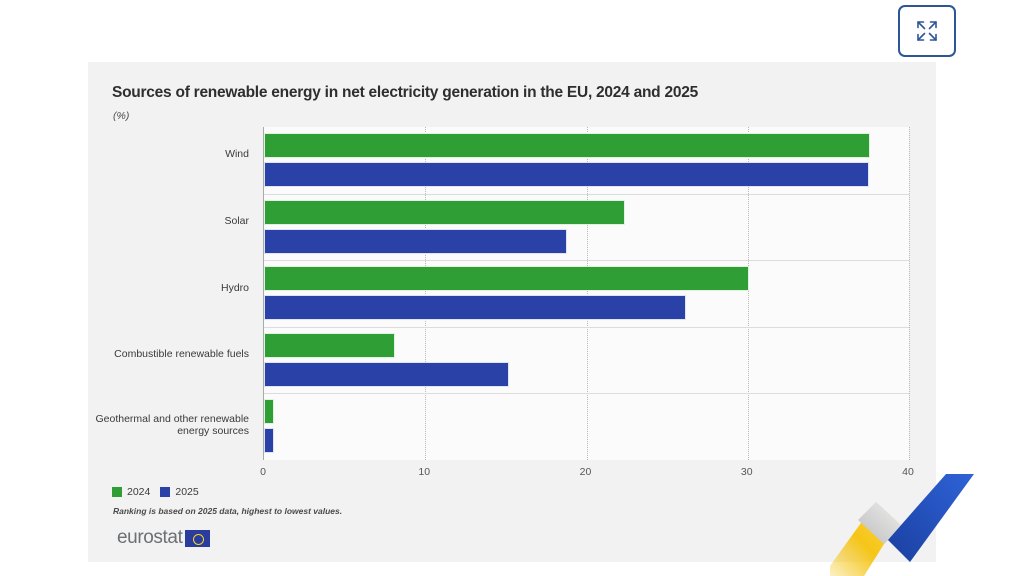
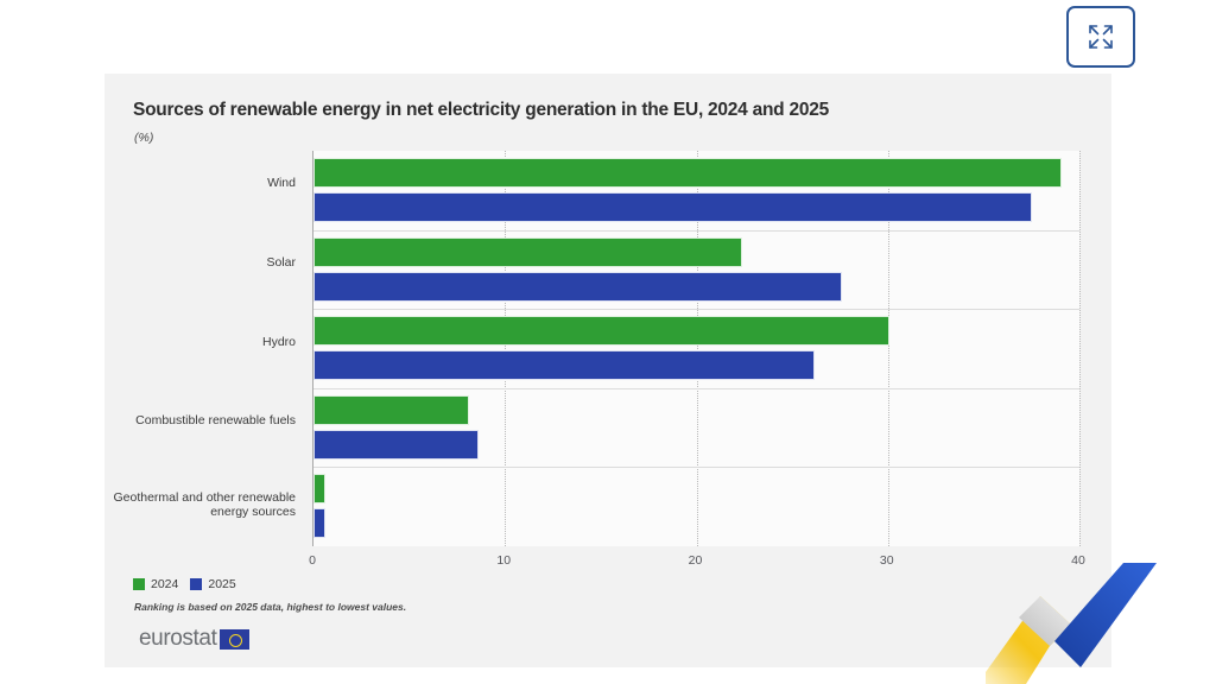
2024/Wind: 37.6 -> 39.1
2025/Solar: 18.8 -> 27.6
2025/Combustible renewable fuels: 15.2 -> 8.6
